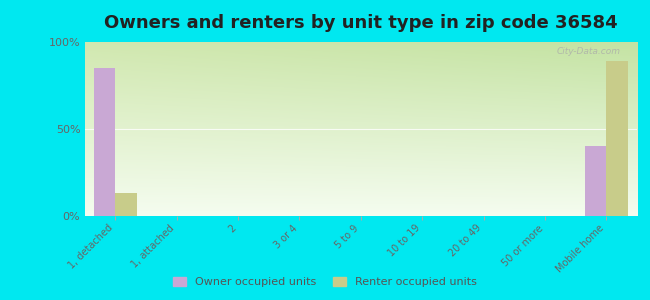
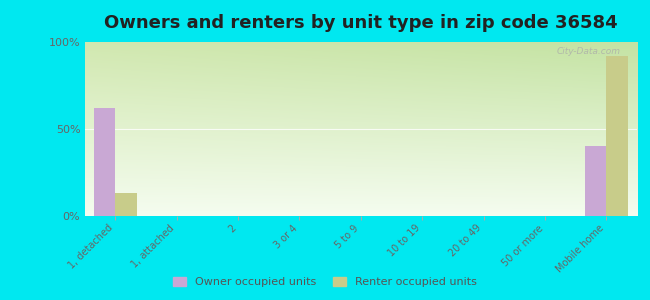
Owner occupied units/1, detached: 85% -> 62%
Renter occupied units/Mobile home: 89% -> 92%
